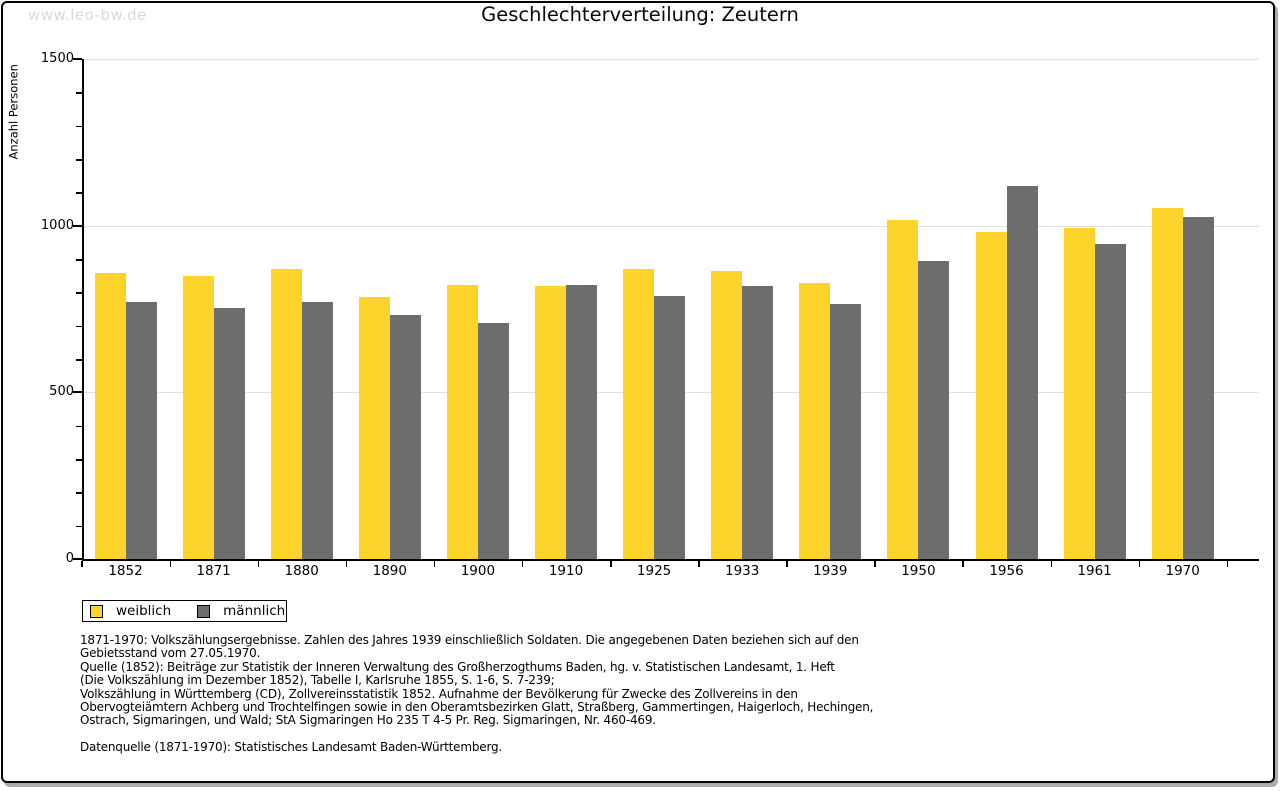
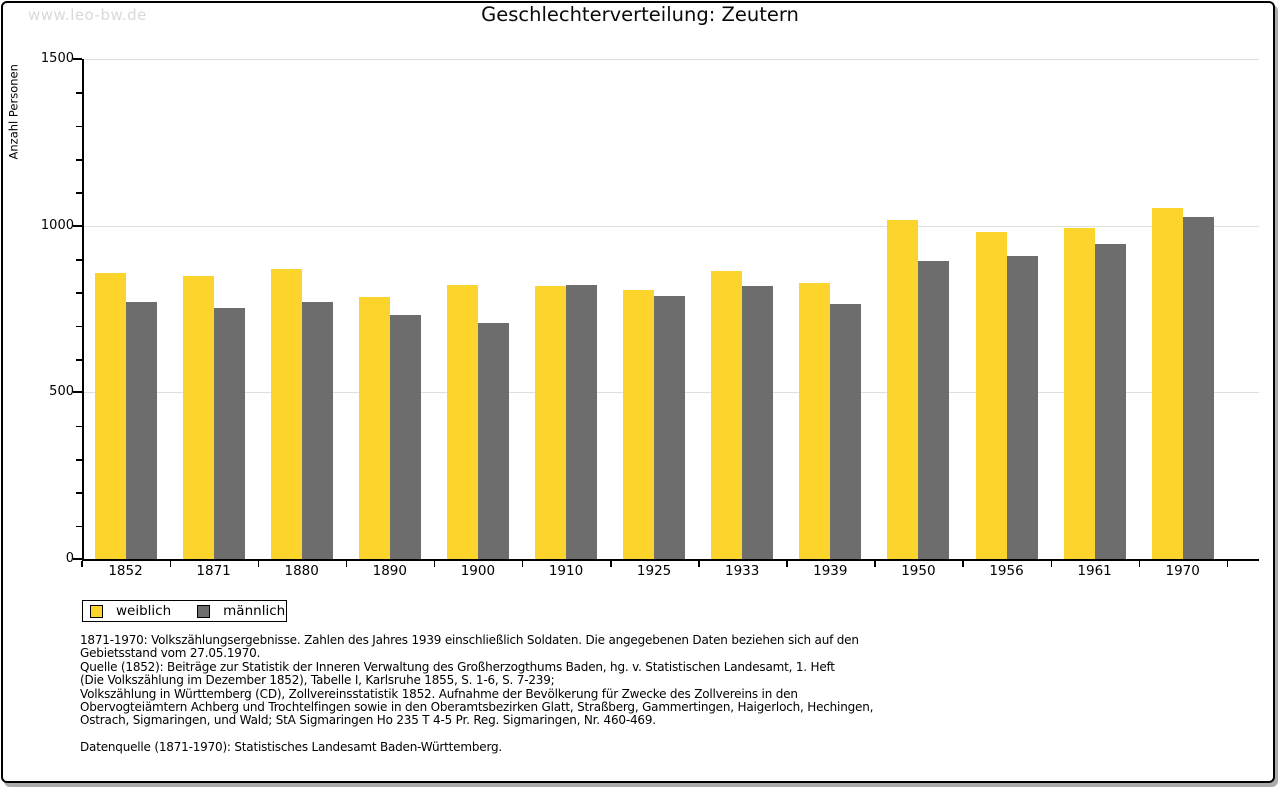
weiblich/1925: 870 -> 810
männlich/1956: 1120 -> 910
